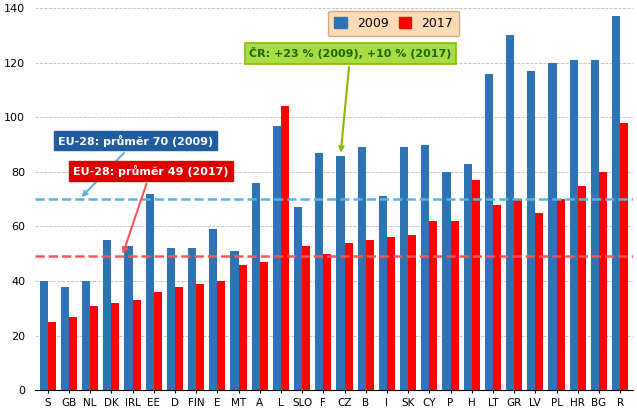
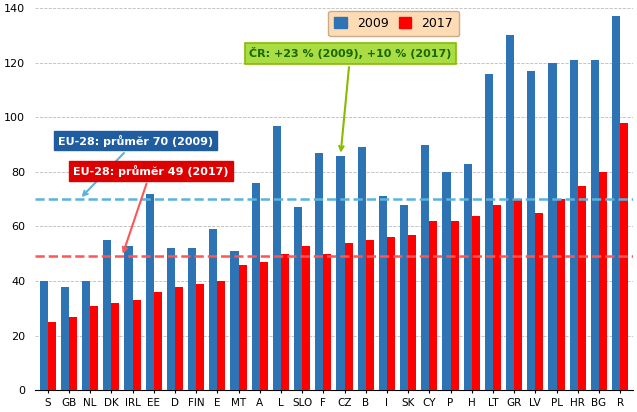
2017/L: 104 -> 50
2009/SK: 89 -> 68
2017/H: 77 -> 64
